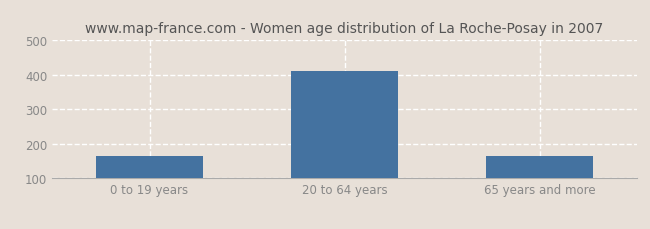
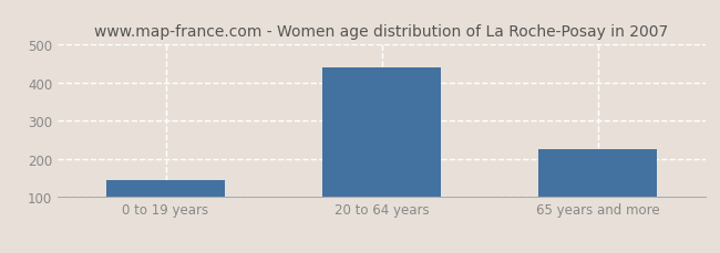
0 to 19 years: 165 -> 145
20 to 64 years: 410 -> 440
65 years and more: 165 -> 226
